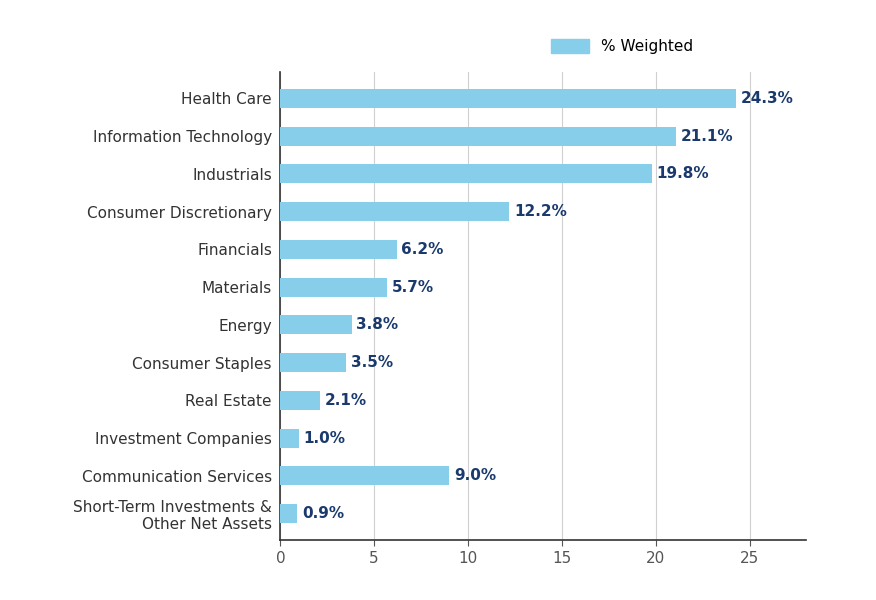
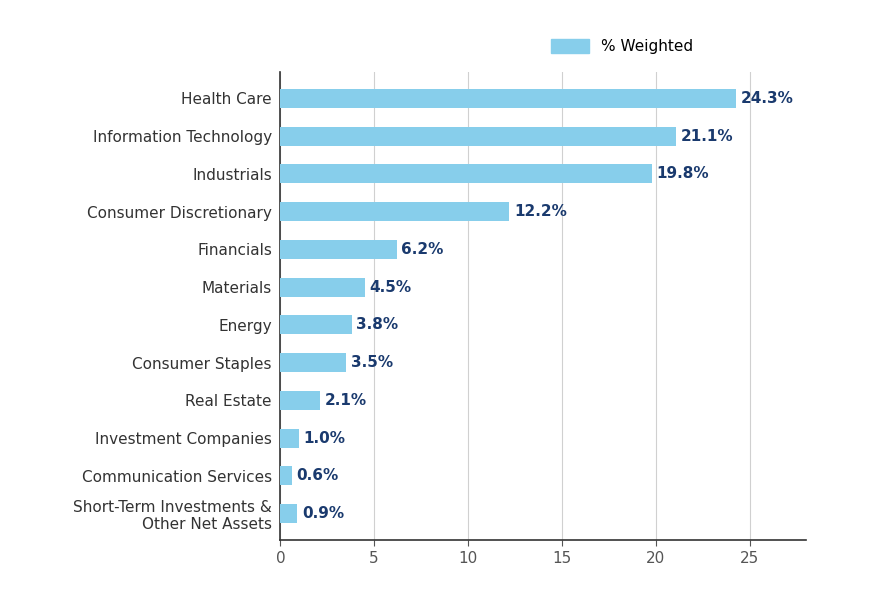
Materials: 5.7% -> 4.5%
Communication Services: 9.0% -> 0.6%
